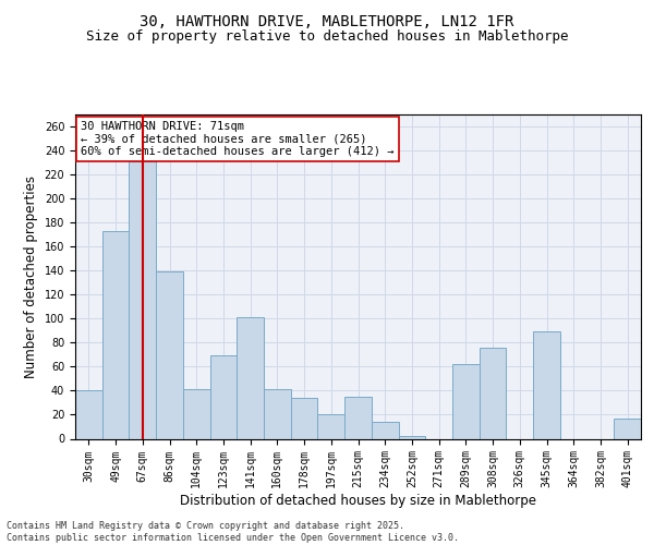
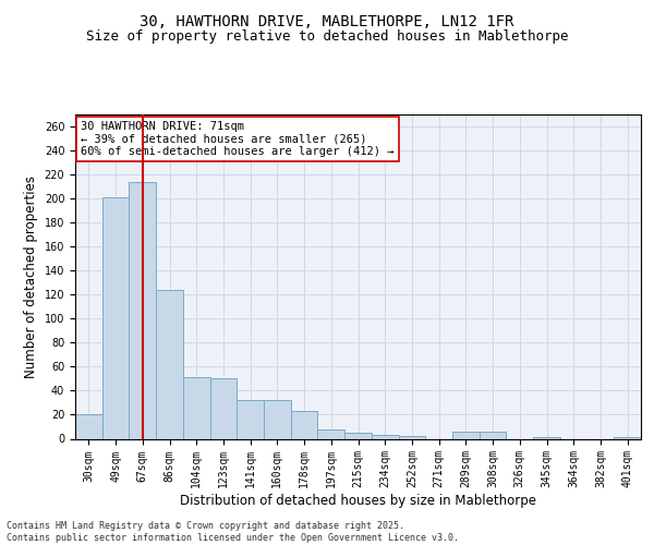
30sqm: 40 -> 20
49sqm: 173 -> 201
67sqm: 231 -> 214
86sqm: 139 -> 124
104sqm: 41 -> 51
123sqm: 69 -> 50
141sqm: 101 -> 32
160sqm: 41 -> 32
178sqm: 34 -> 23
197sqm: 20 -> 8
215sqm: 35 -> 5
234sqm: 14 -> 3
289sqm: 62 -> 6
308sqm: 76 -> 6
345sqm: 89 -> 1
401sqm: 17 -> 1
